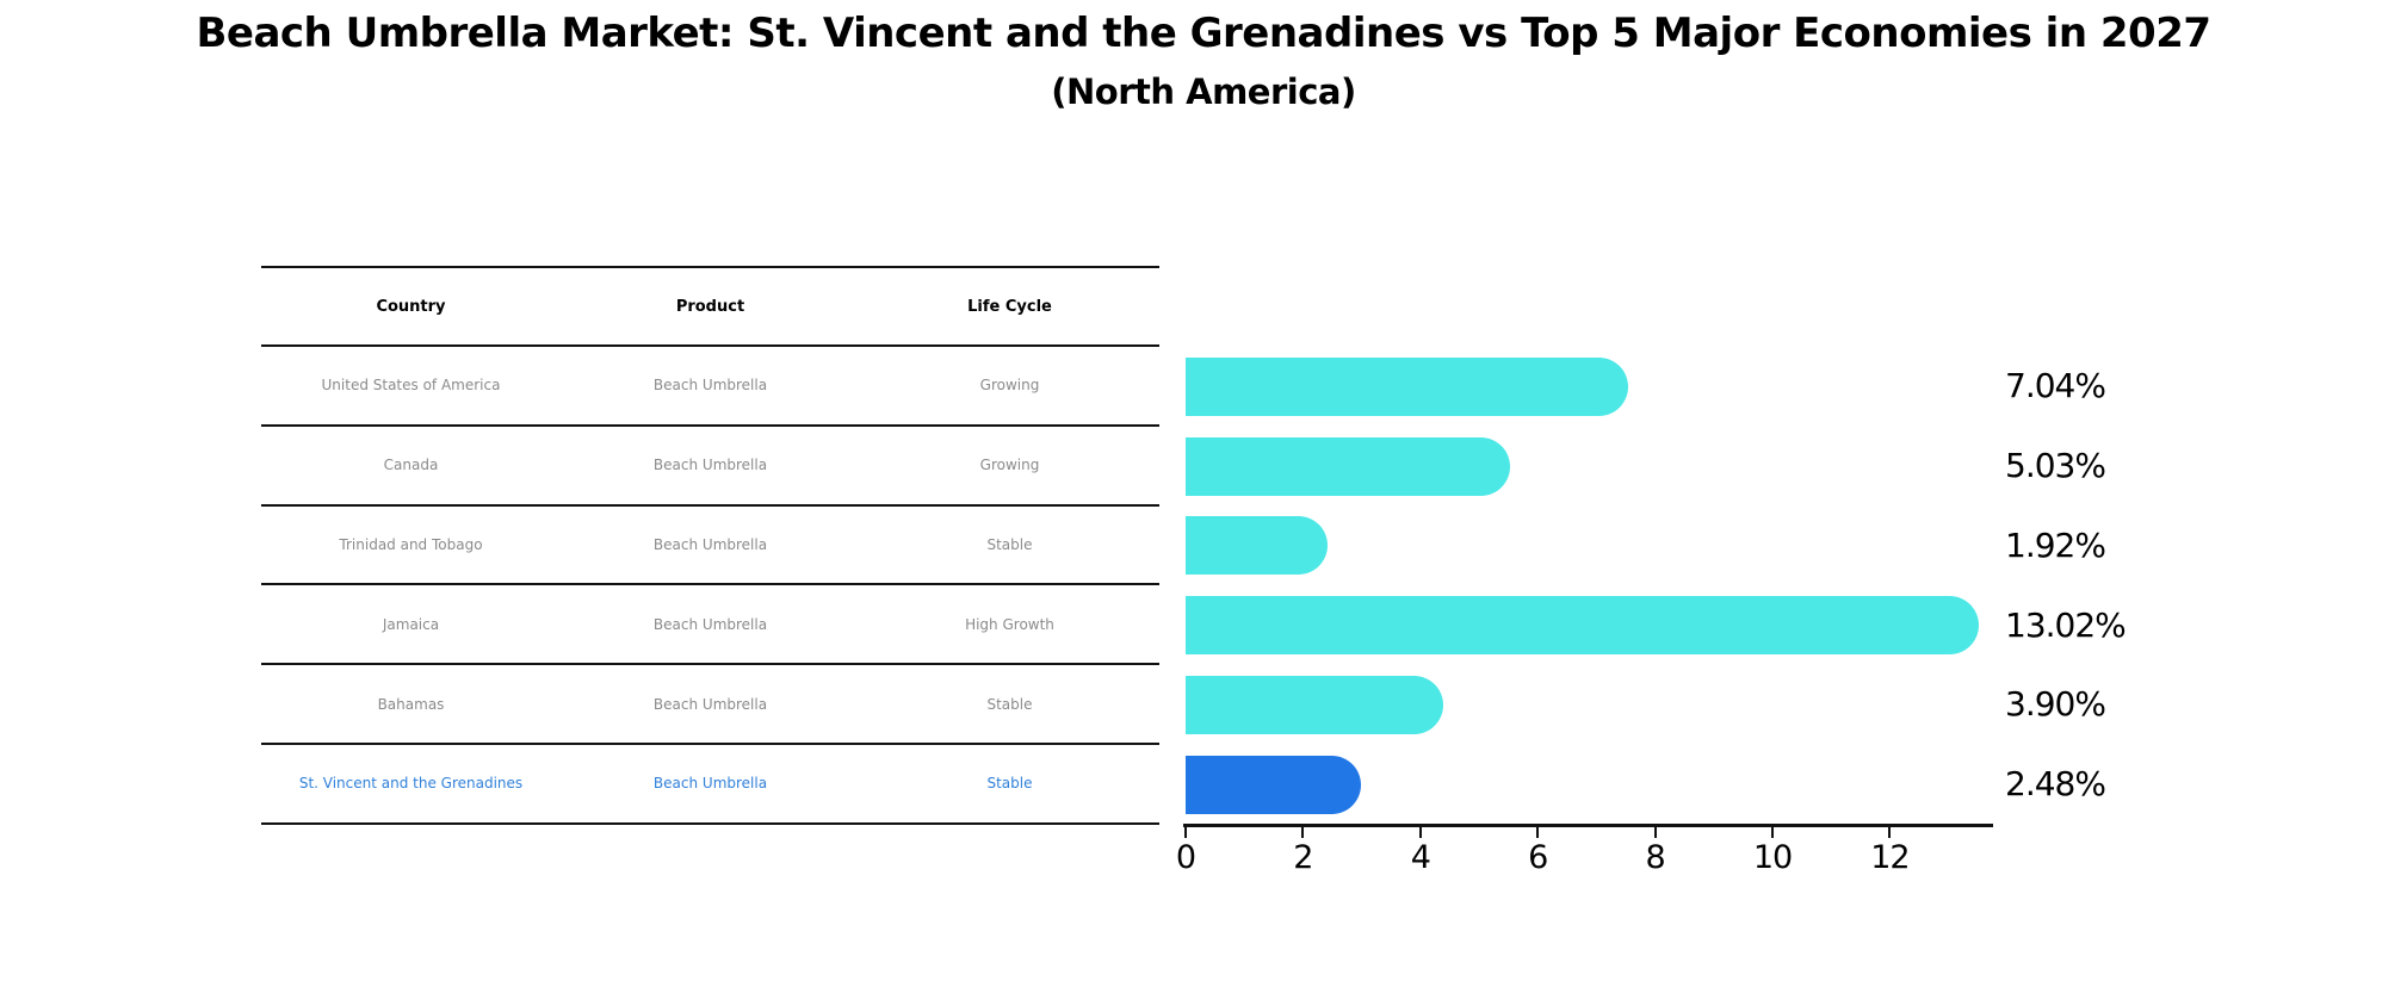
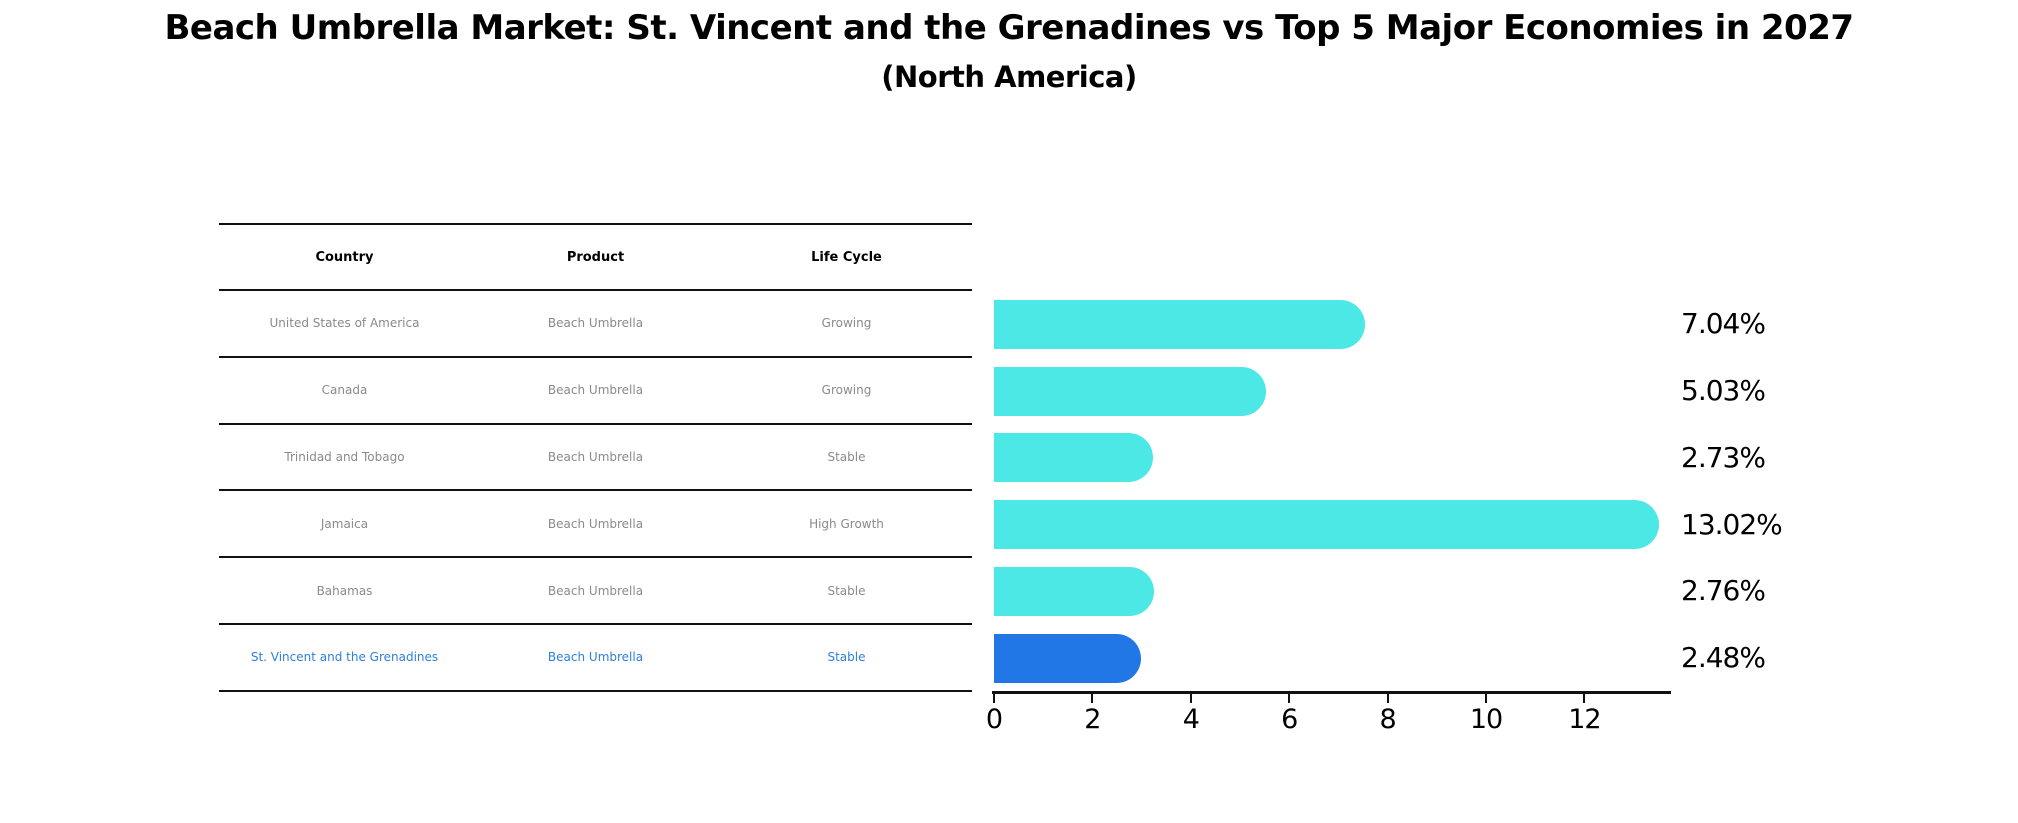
Trinidad and Tobago: 1.92% -> 2.73%
Bahamas: 3.90% -> 2.76%
